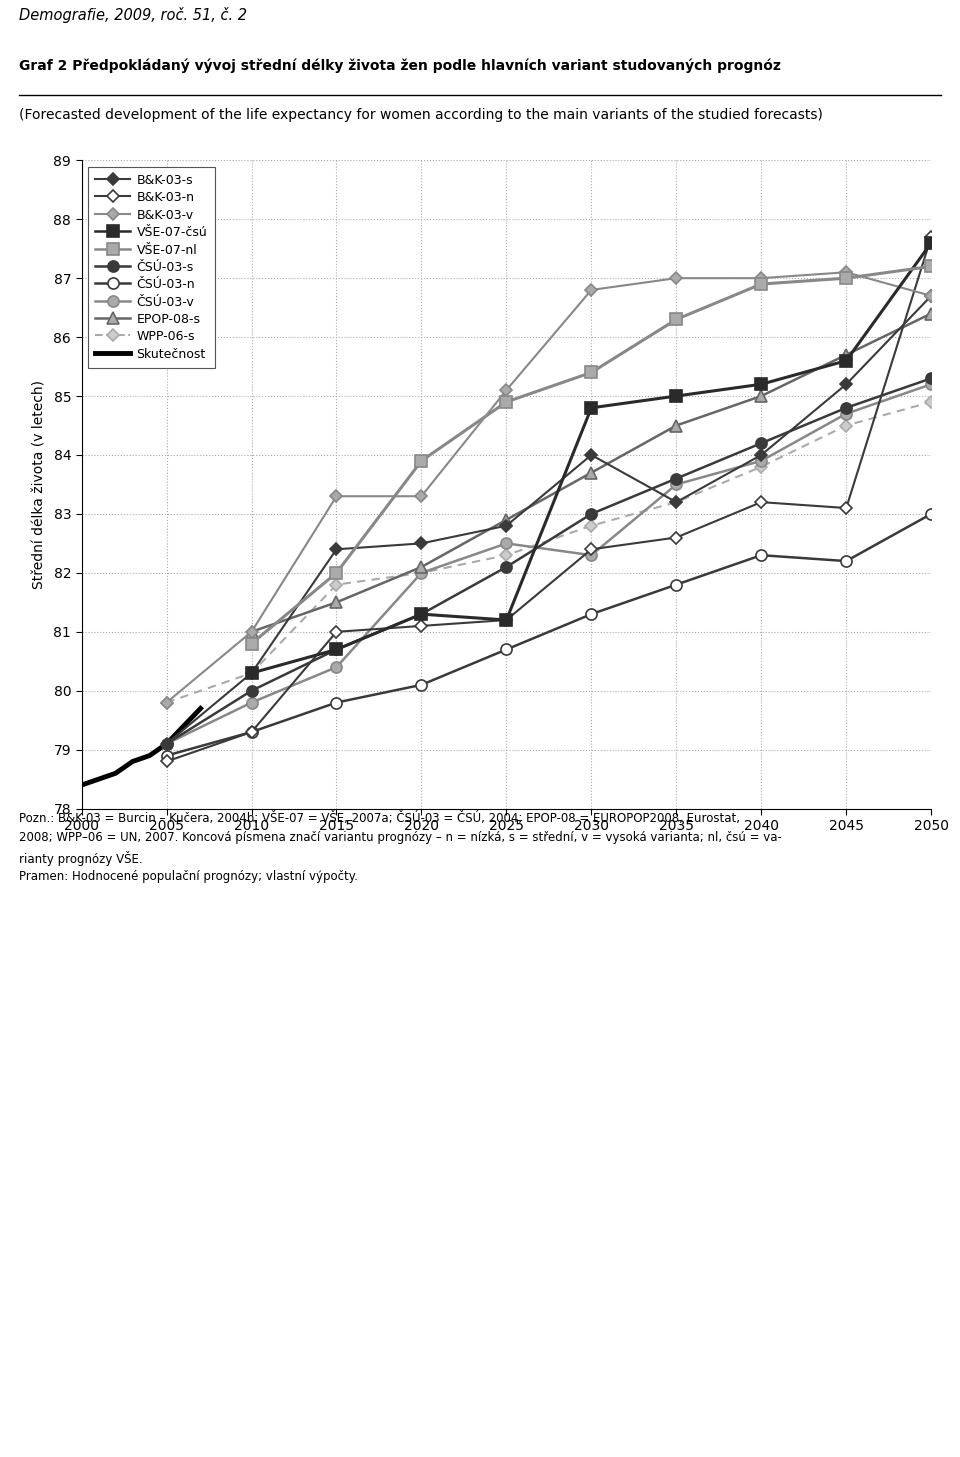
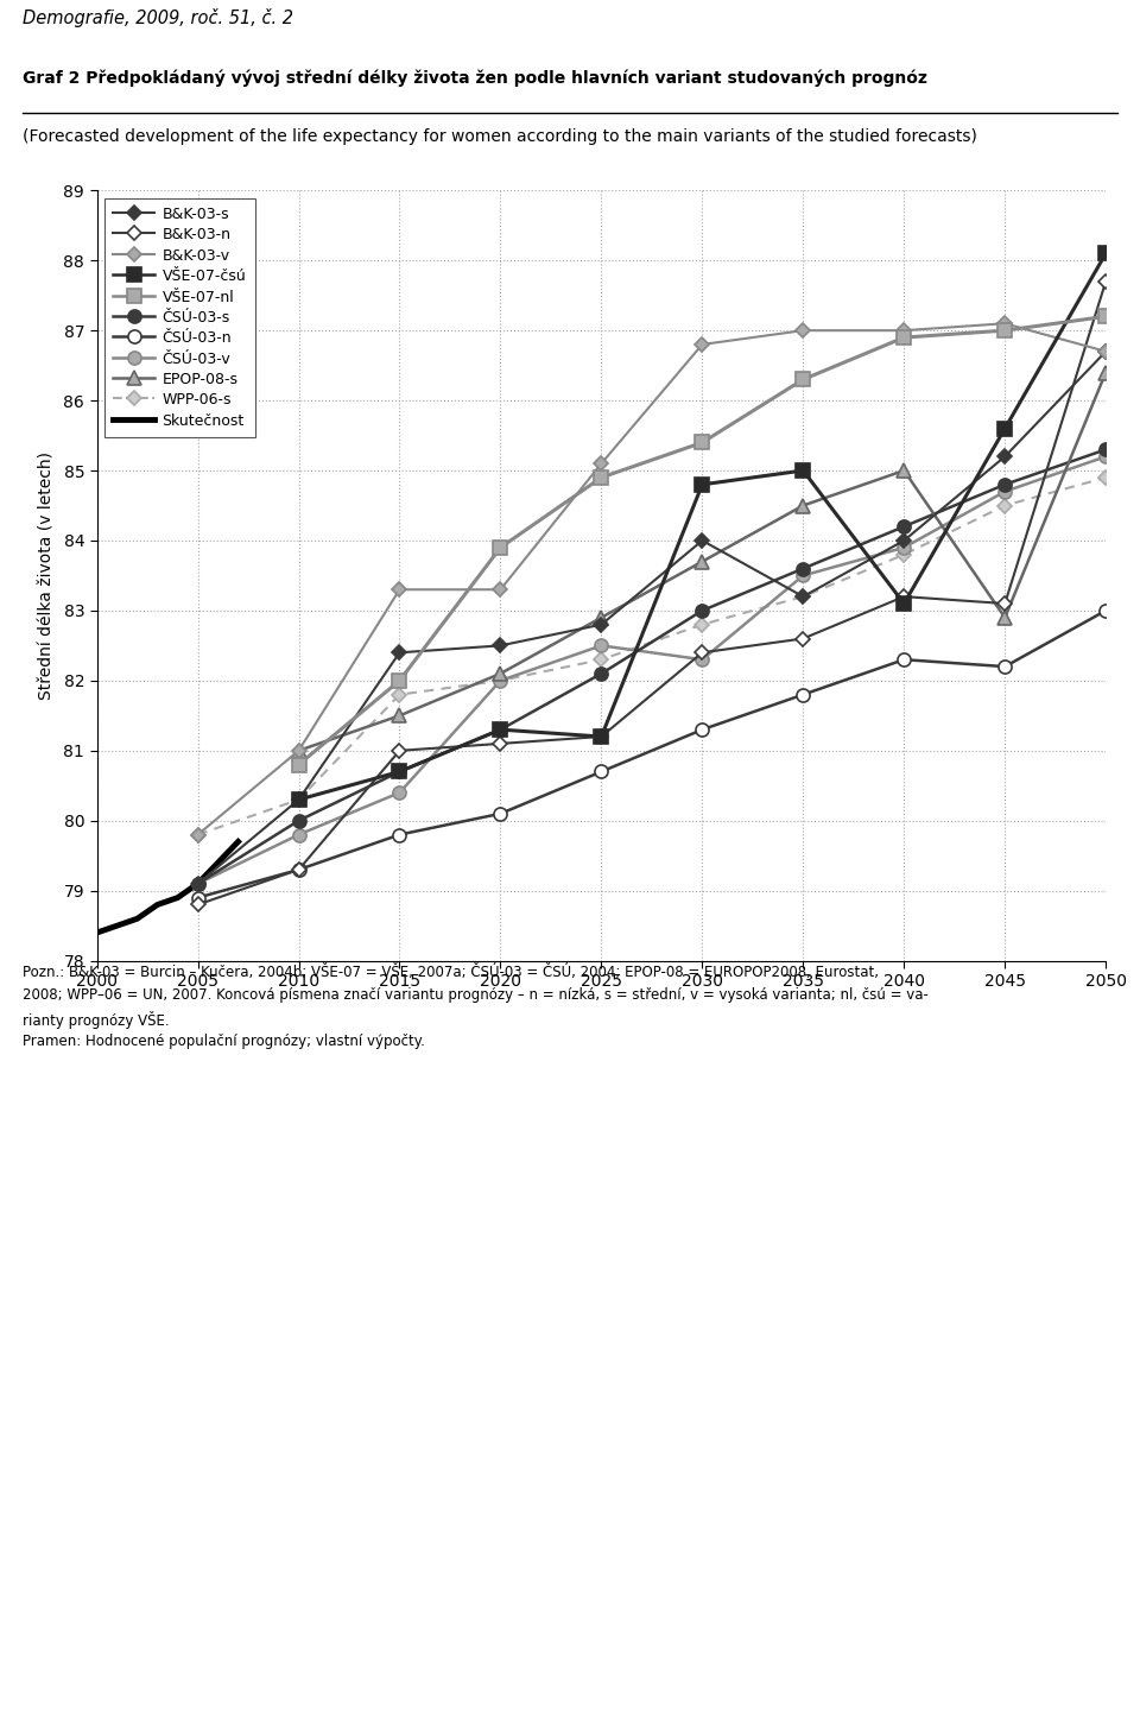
VŠE-07-čsú/2040: 85.2 -> 83.1
EPOP-08-s/2045: 85.7 -> 82.9
VŠE-07-čsú/2050: 87.6 -> 88.1
